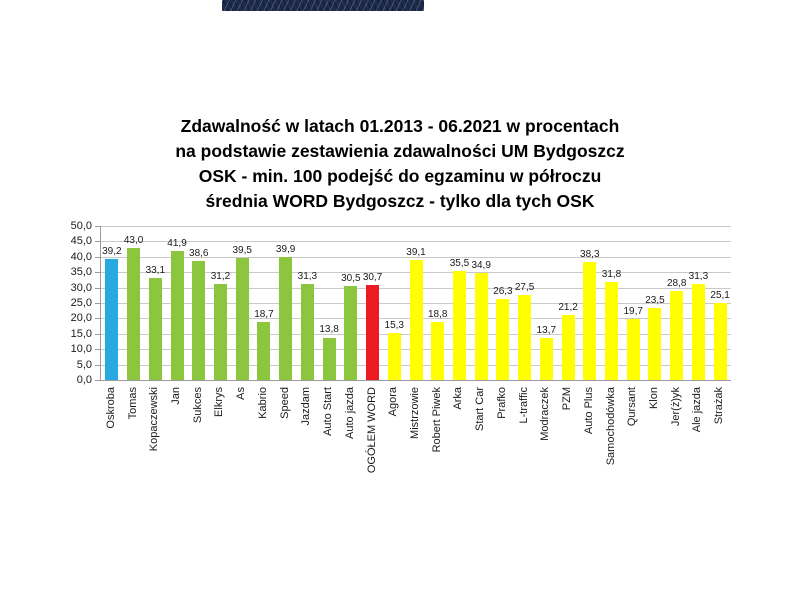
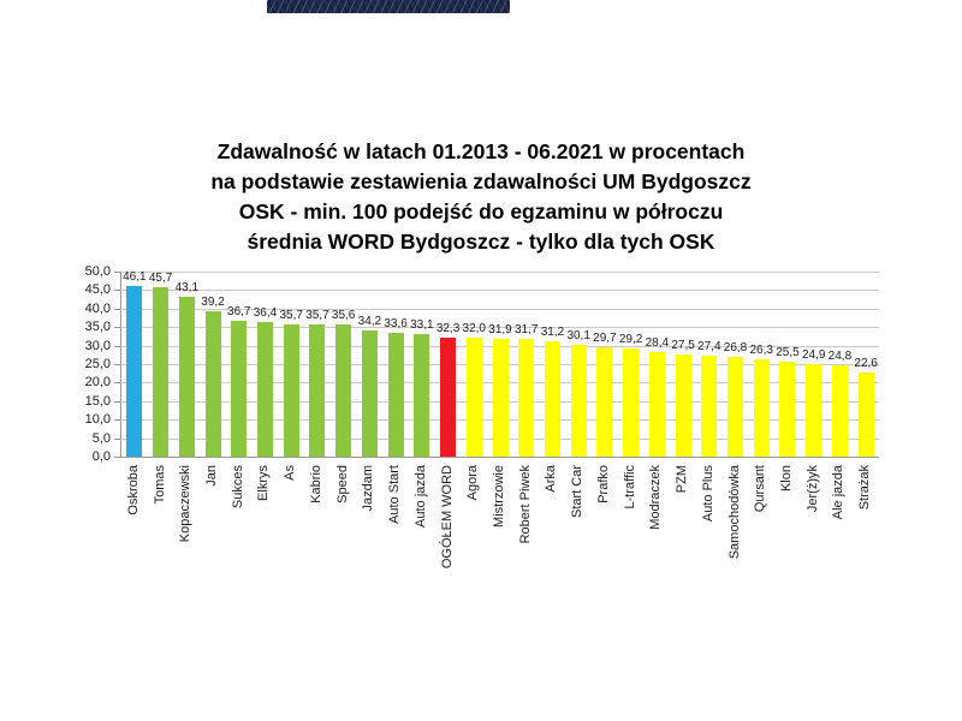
Oskroba: 39,2 -> 46,1
Tomas: 43,0 -> 45,7
Kopaczewski: 33,1 -> 43,1
Jan: 41,9 -> 39,2
Sukces: 38,6 -> 36,7
Elkrys: 31,2 -> 36,4
As: 39,5 -> 35,7
Kabrio: 18,7 -> 35,7
Speed: 39,9 -> 35,6
Jazdam: 31,3 -> 34,2
Auto Start: 13,8 -> 33,6
Auto jazda: 30,5 -> 33,1
OGÓŁEM WORD: 30,7 -> 32,3
Agora: 15,3 -> 32,0
Mistrzowie: 39,1 -> 31,9
Robert Piwek: 18,8 -> 31,7
Arka: 35,5 -> 31,2
Start Car: 34,9 -> 30,1
Prafko: 26,3 -> 29,7
L-traffic: 27,5 -> 29,2
Modraczek: 13,7 -> 28,4
PZM: 21,2 -> 27,5
Auto Plus: 38,3 -> 27,4
Samochodówka: 31,8 -> 26,8
Qursant: 19,7 -> 26,3
Klon: 23,5 -> 25,5
Jer(ż)yk: 28,8 -> 24,9
Ale jazda: 31,3 -> 24,8
Strażak: 25,1 -> 22,6
